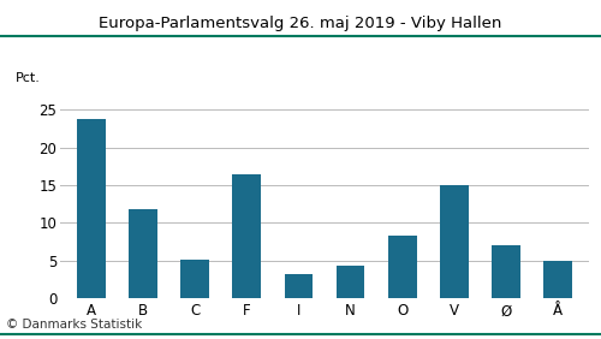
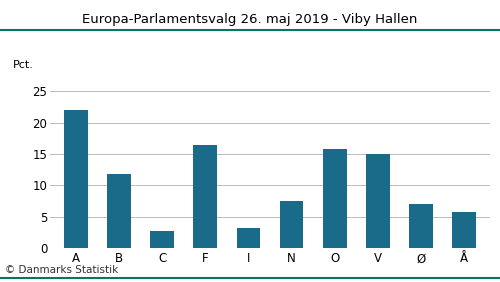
A: 23.8 -> 22.0
C: 5.2 -> 2.8
N: 4.4 -> 7.6
O: 8.3 -> 15.8
Å: 4.9 -> 5.8
